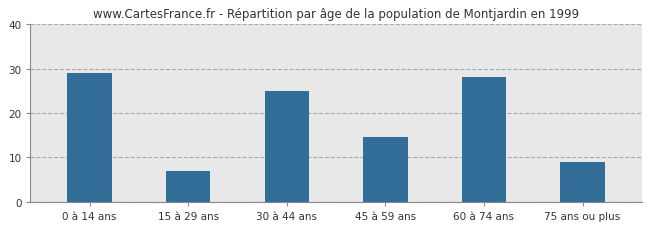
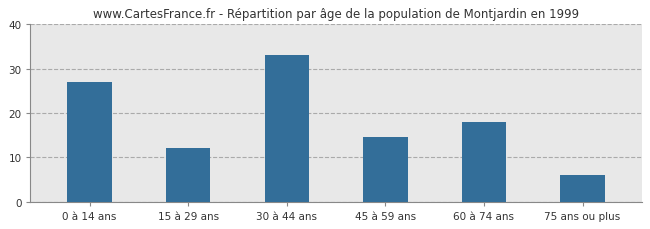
0 à 14 ans: 29.0 -> 27.0
15 à 29 ans: 7.0 -> 12.0
30 à 44 ans: 25.0 -> 33.0
60 à 74 ans: 28.0 -> 18.0
75 ans ou plus: 9.0 -> 6.0
